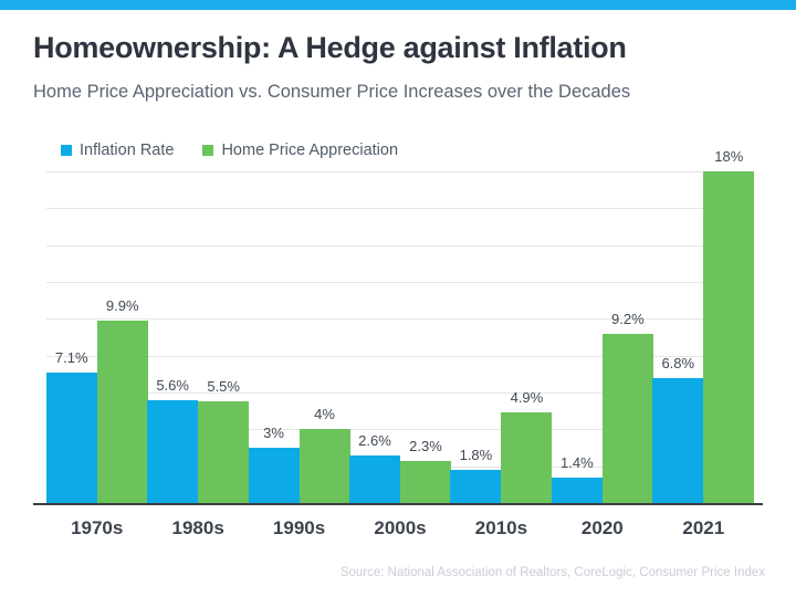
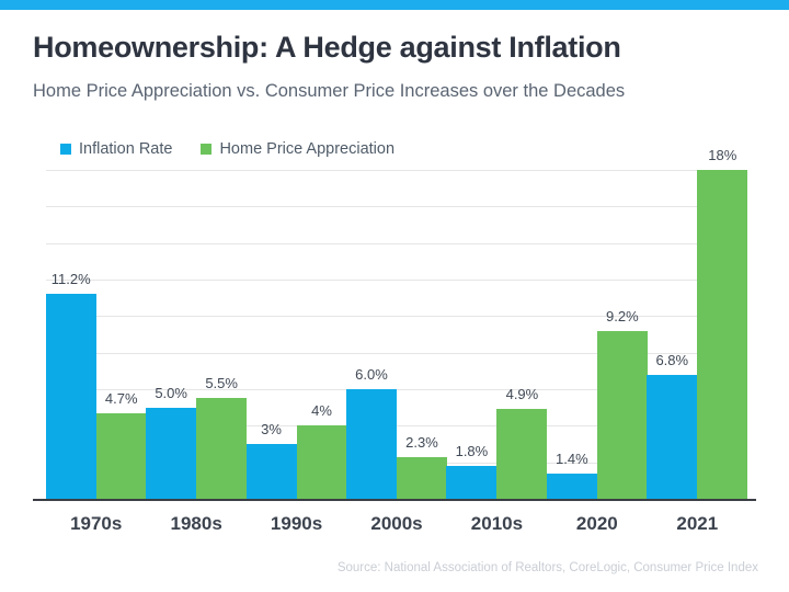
Inflation Rate/1970s: 7.1% -> 11.2%
Home Price Appreciation/1970s: 9.9% -> 4.7%
Inflation Rate/1980s: 5.6% -> 5.0%
Inflation Rate/2000s: 2.6% -> 6.0%
